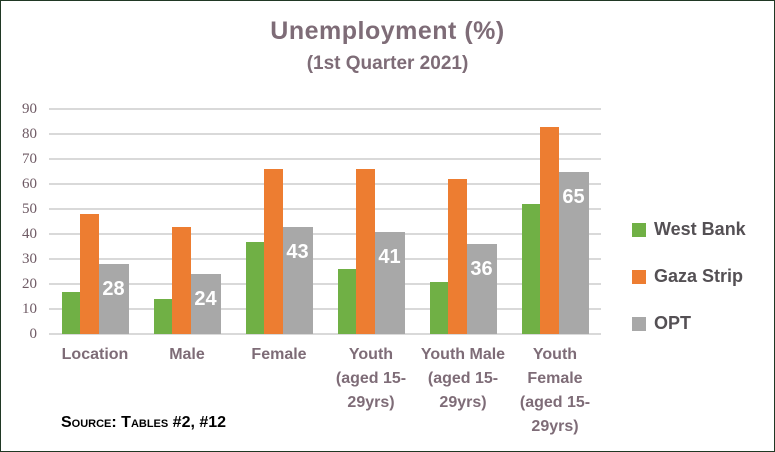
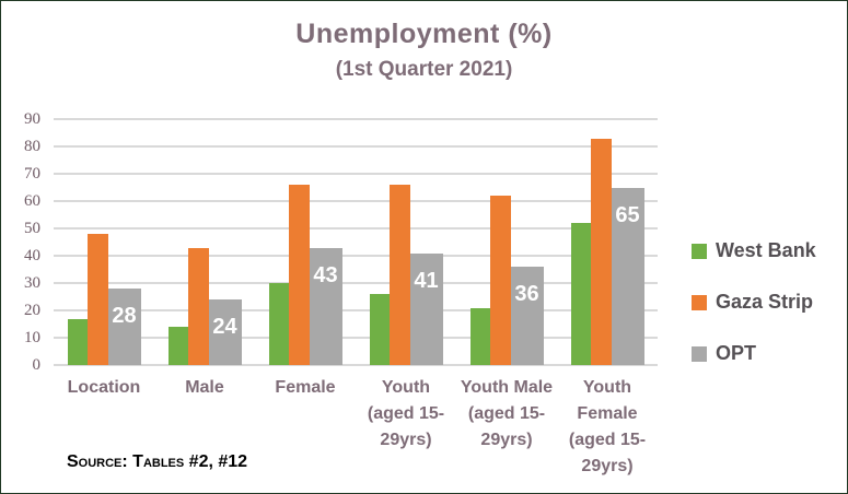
West Bank/Female: 37 -> 30
